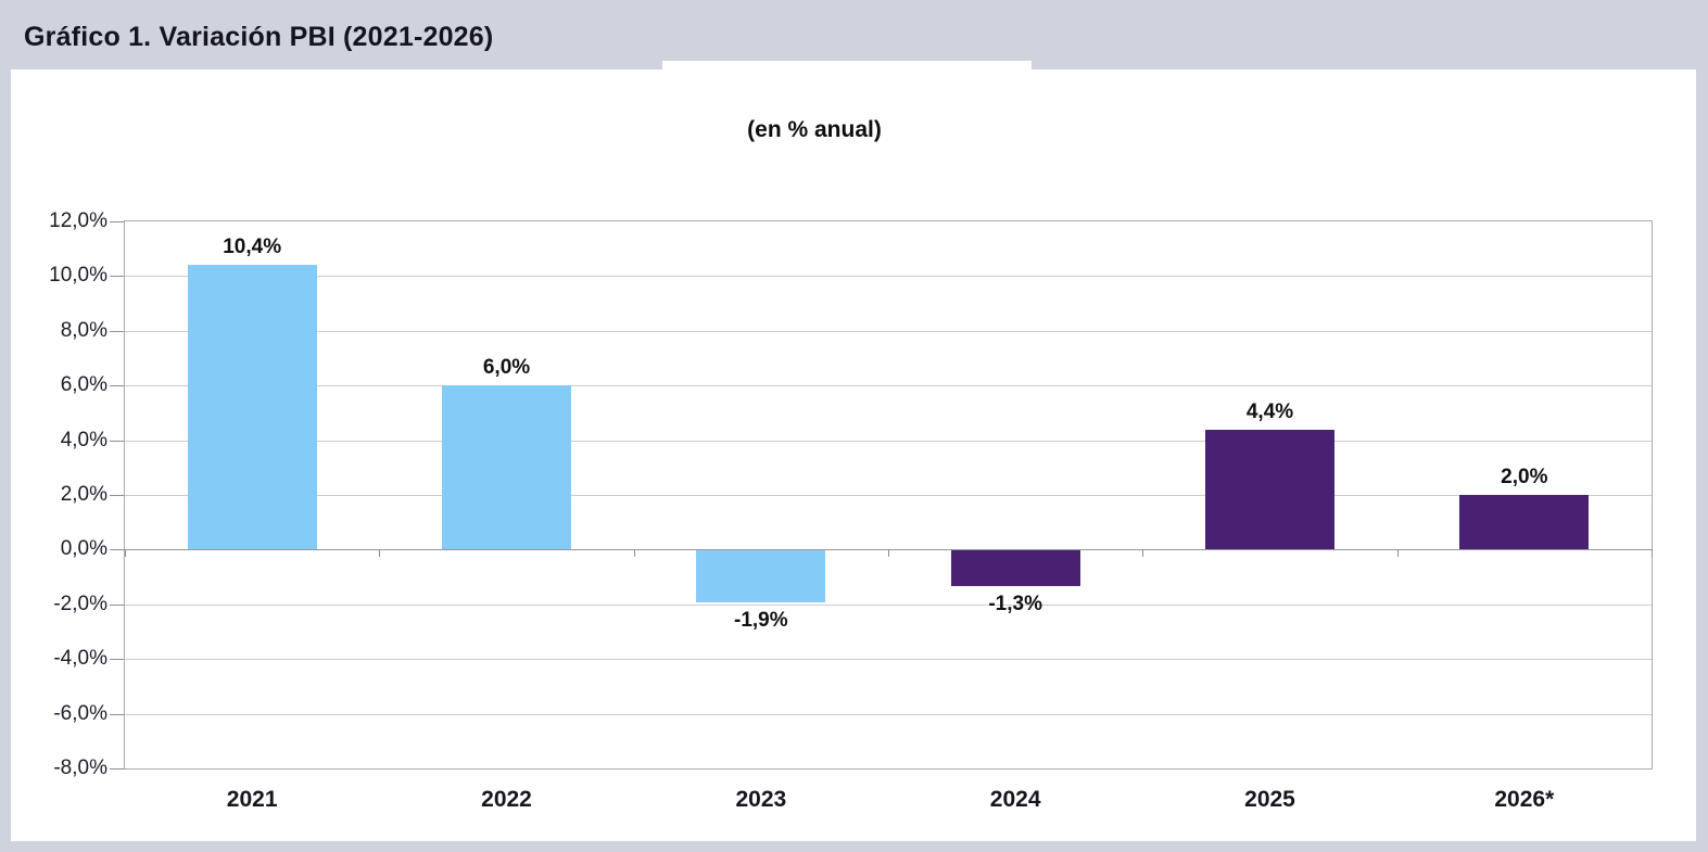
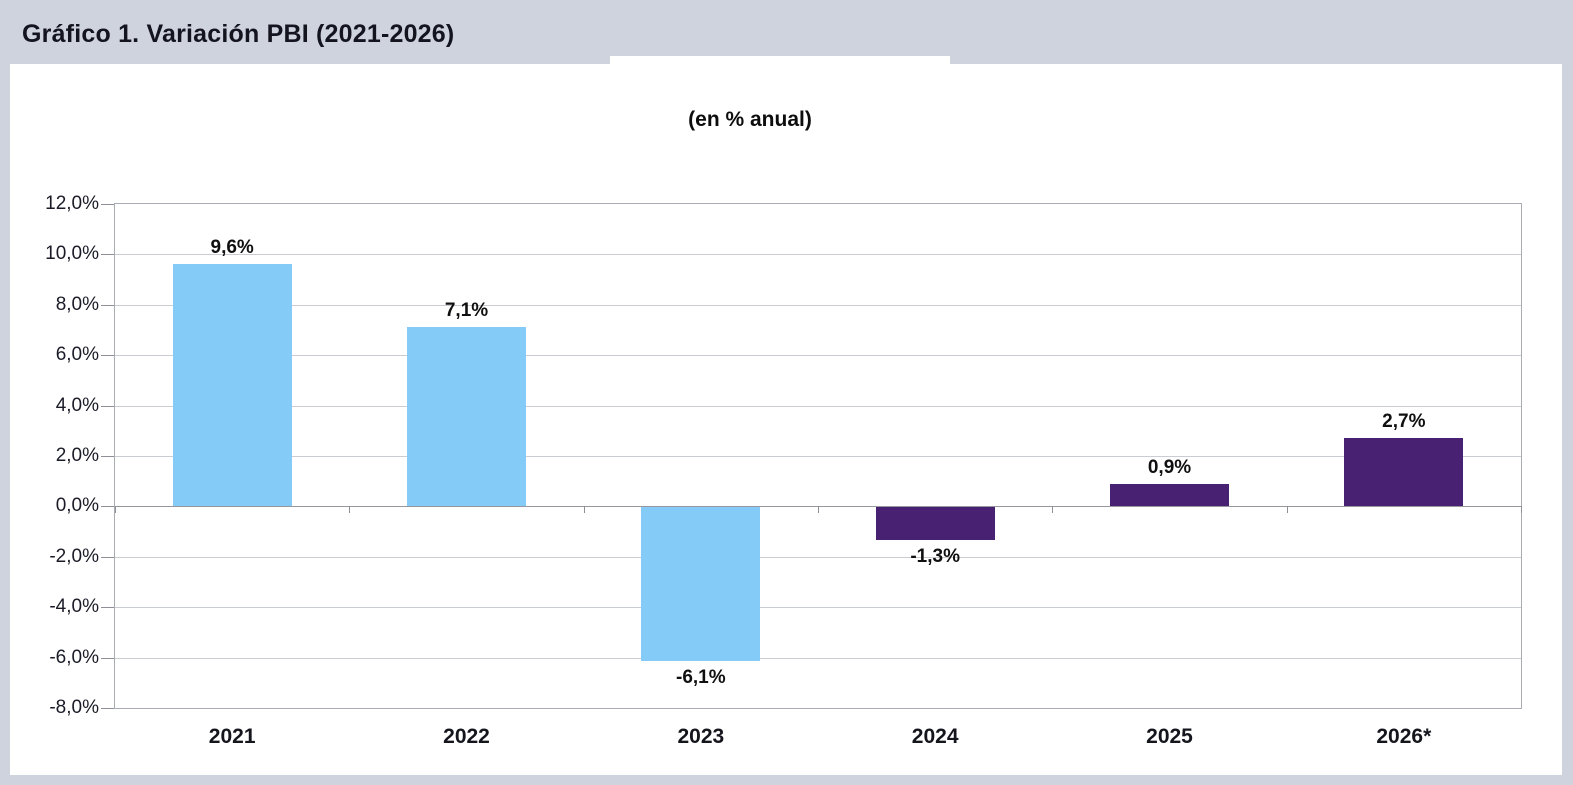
2021: 10,4% -> 9,6%
2022: 6,0% -> 7,1%
2023: -1,9% -> -6,1%
2025: 4,4% -> 0,9%
2026*: 2,0% -> 2,7%
